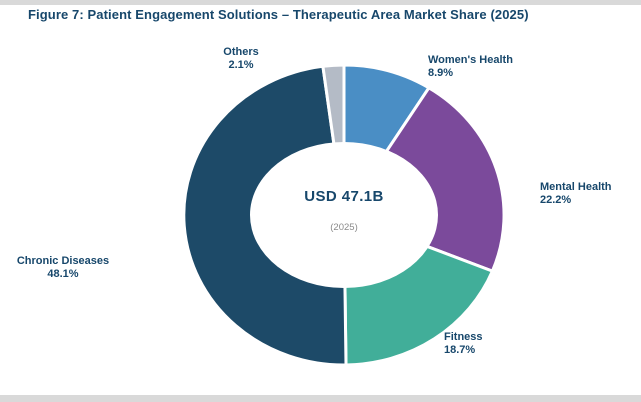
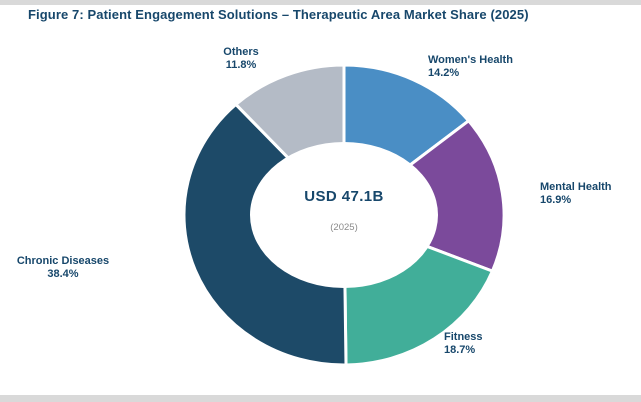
Women's Health: 8.9% -> 14.2%
Mental Health: 22.2% -> 16.9%
Chronic Diseases: 48.1% -> 38.4%
Others: 2.1% -> 11.8%
